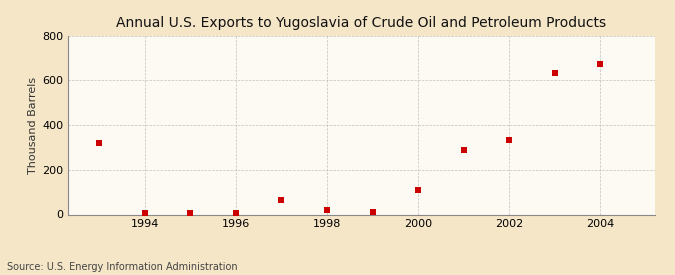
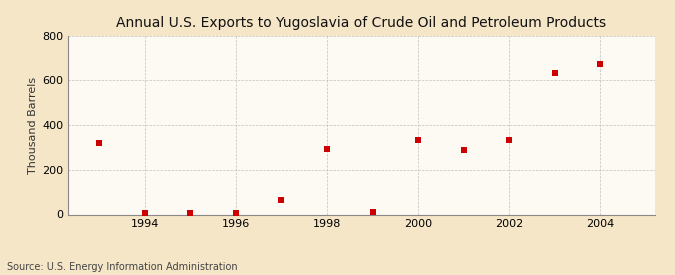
1998: 20 -> 295
2000: 110 -> 335
